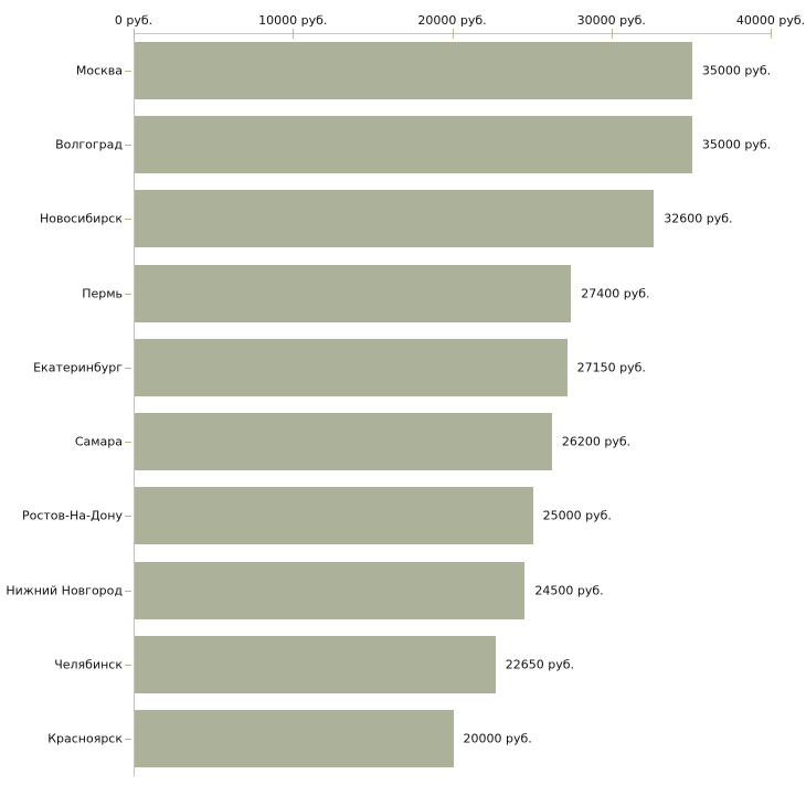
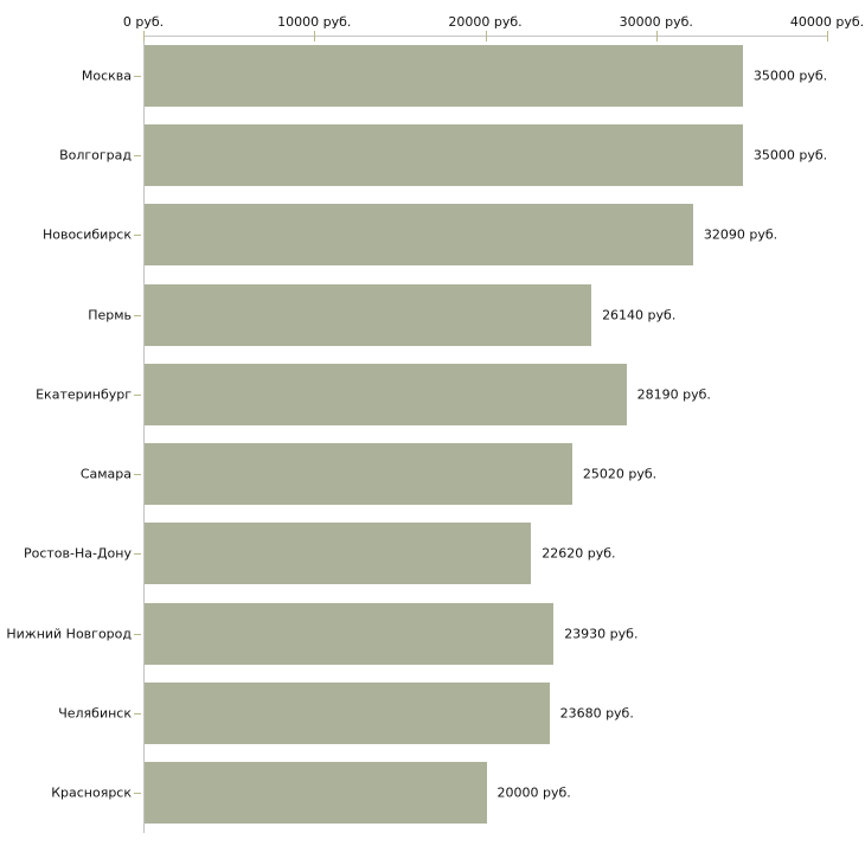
Новосибирск: 32600 -> 32090
Пермь: 27400 -> 26140
Екатеринбург: 27150 -> 28190
Самара: 26200 -> 25020
Ростов-На-Дону: 25000 -> 22620
Нижний Новгород: 24500 -> 23930
Челябинск: 22650 -> 23680
